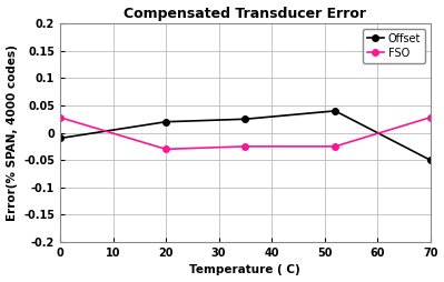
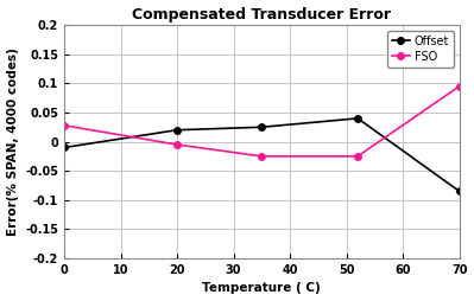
FSO/20: -0.030 -> -0.005
Offset/70: -0.050 -> -0.085
FSO/70: 0.028 -> 0.095
